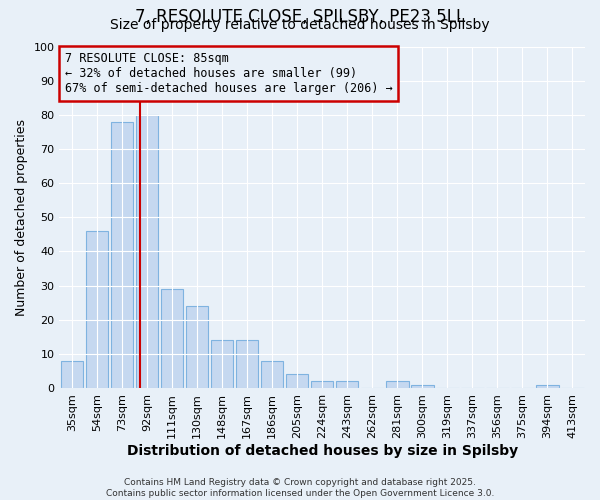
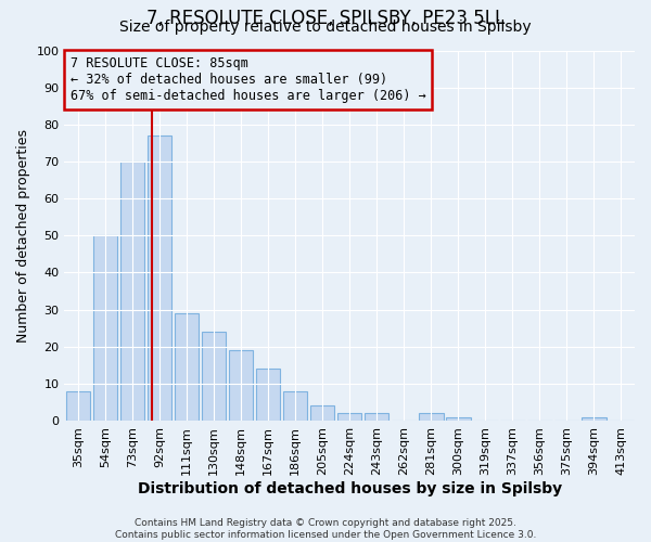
54sqm: 46 -> 50
73sqm: 78 -> 70
92sqm: 80 -> 77
148sqm: 14 -> 19
